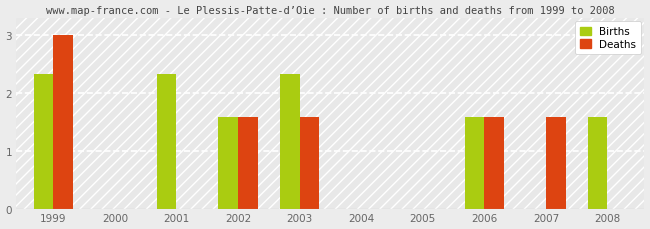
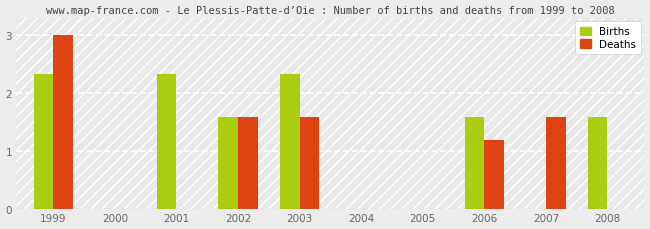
Deaths/2006: 1.6 -> 1.2
